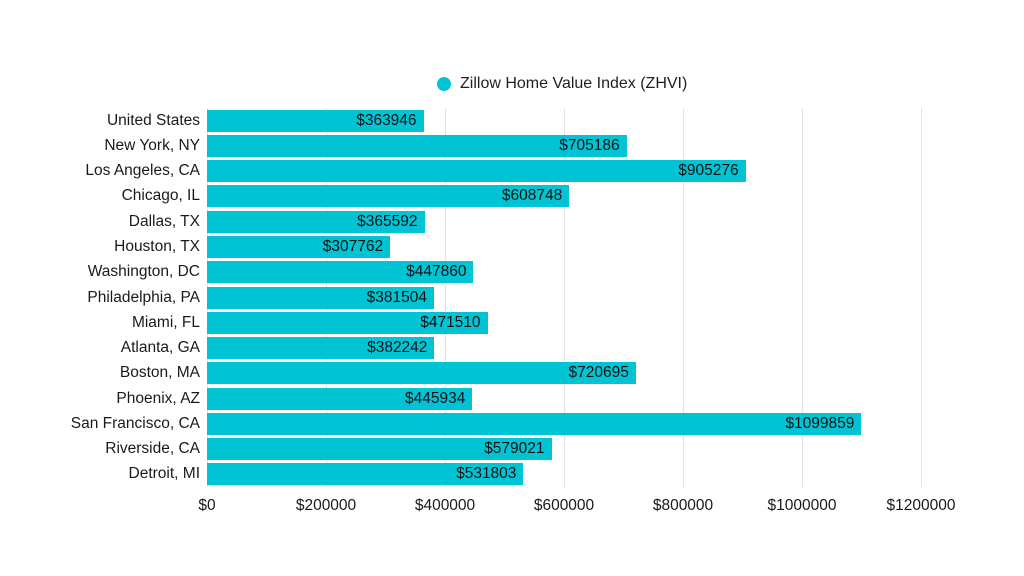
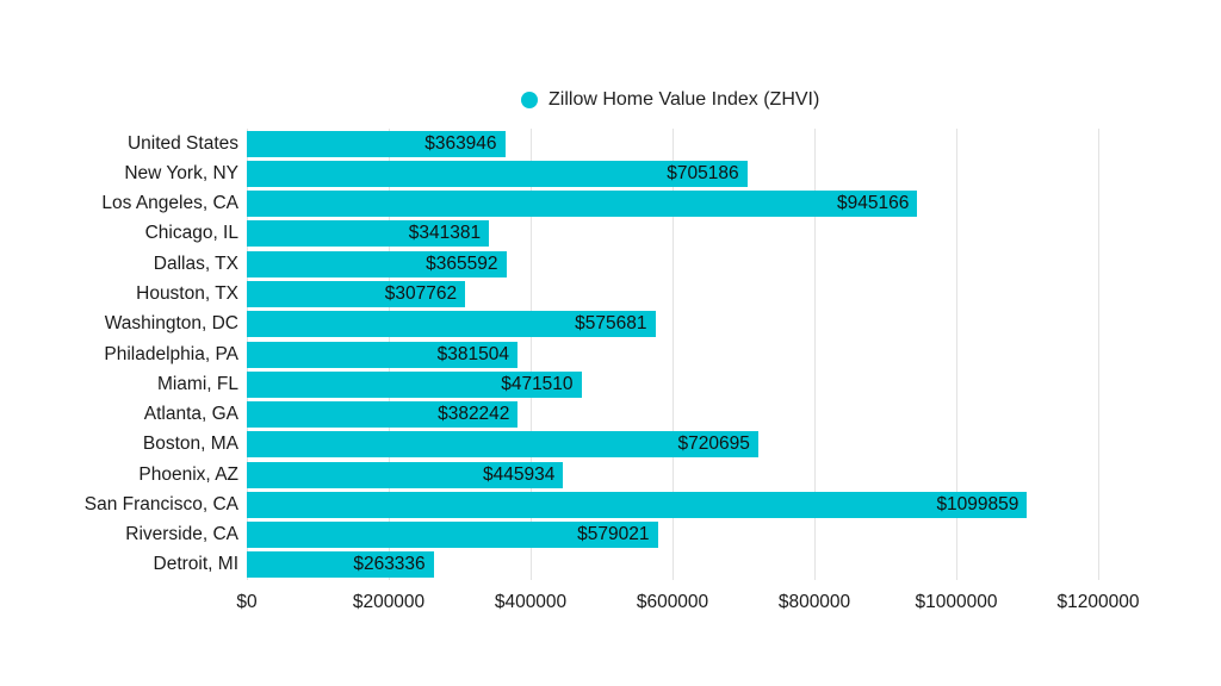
Los Angeles, CA: $905276 -> $945166
Chicago, IL: $608748 -> $341381
Washington, DC: $447860 -> $575681
Detroit, MI: $531803 -> $263336
